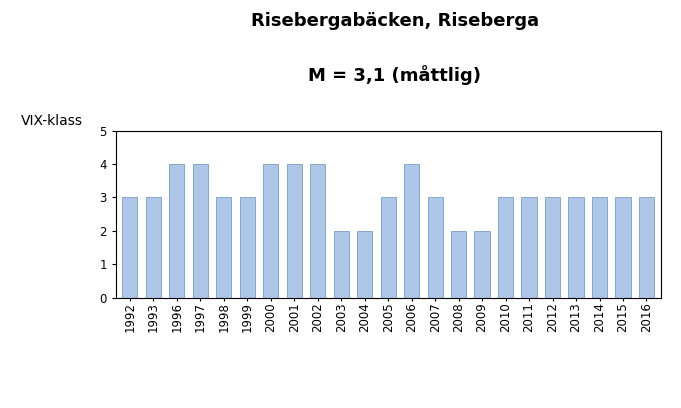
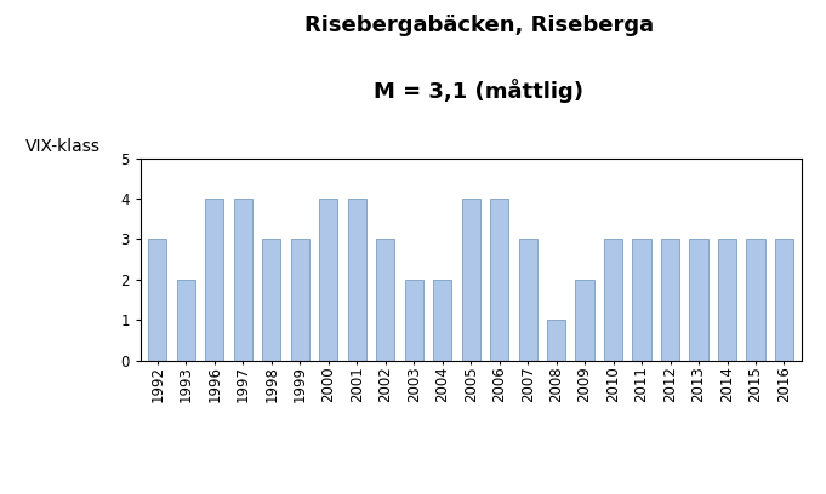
1993: 3 -> 2
2002: 4 -> 3
2005: 3 -> 4
2008: 2 -> 1
